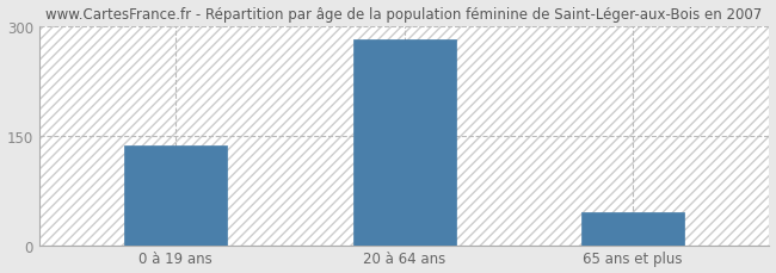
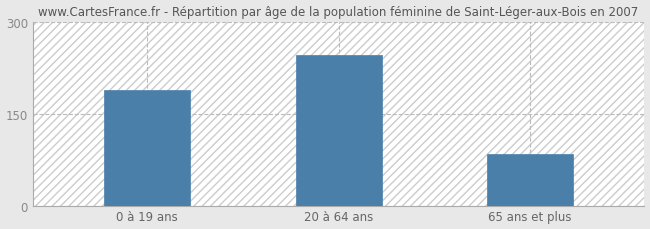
0 à 19 ans: 136 -> 188
20 à 64 ans: 281 -> 246
65 ans et plus: 45 -> 84
